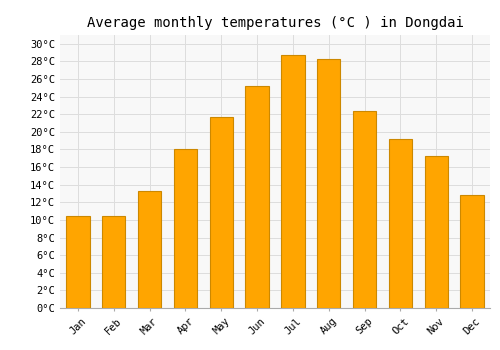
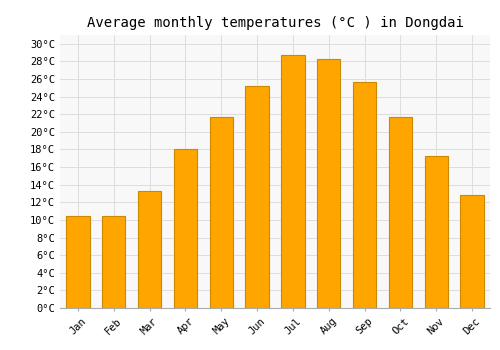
Sep: 22.4°C -> 25.7°C
Oct: 19.2°C -> 21.7°C
